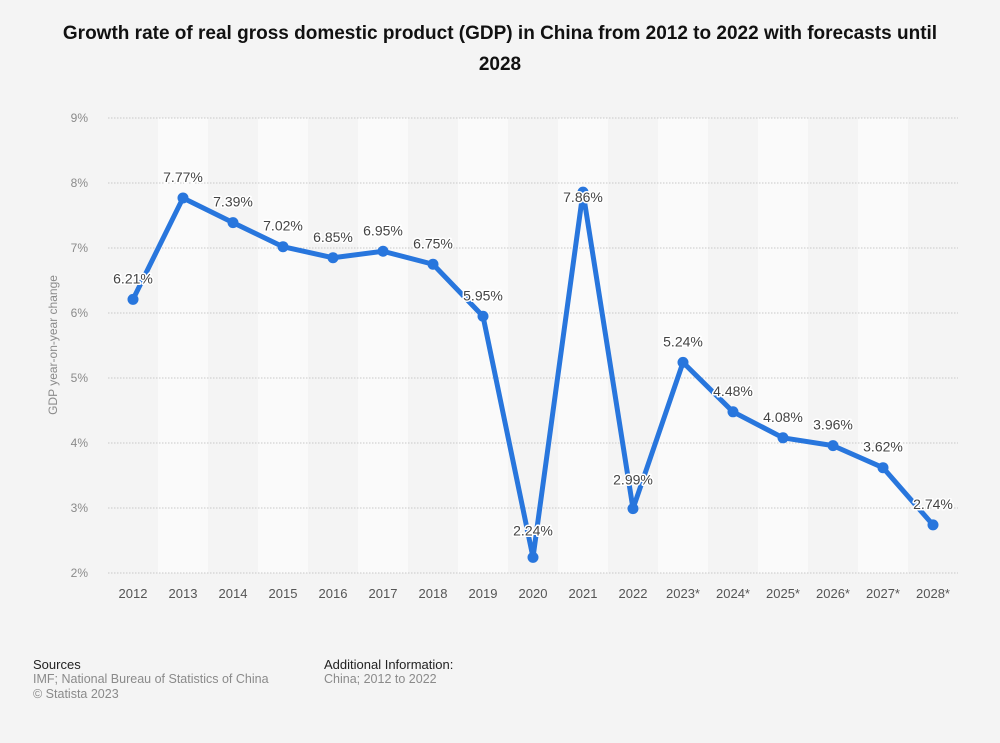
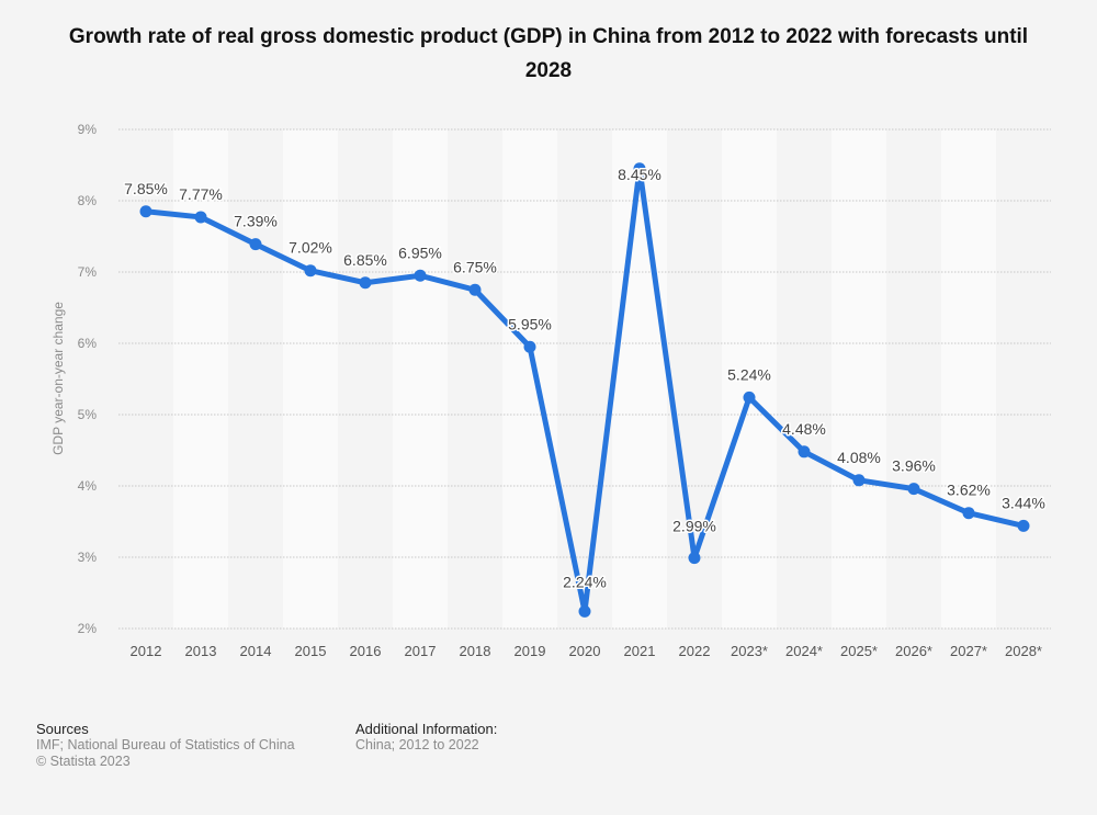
2012: 6.21% -> 7.85%
2021: 7.86% -> 8.45%
2028*: 2.74% -> 3.44%
